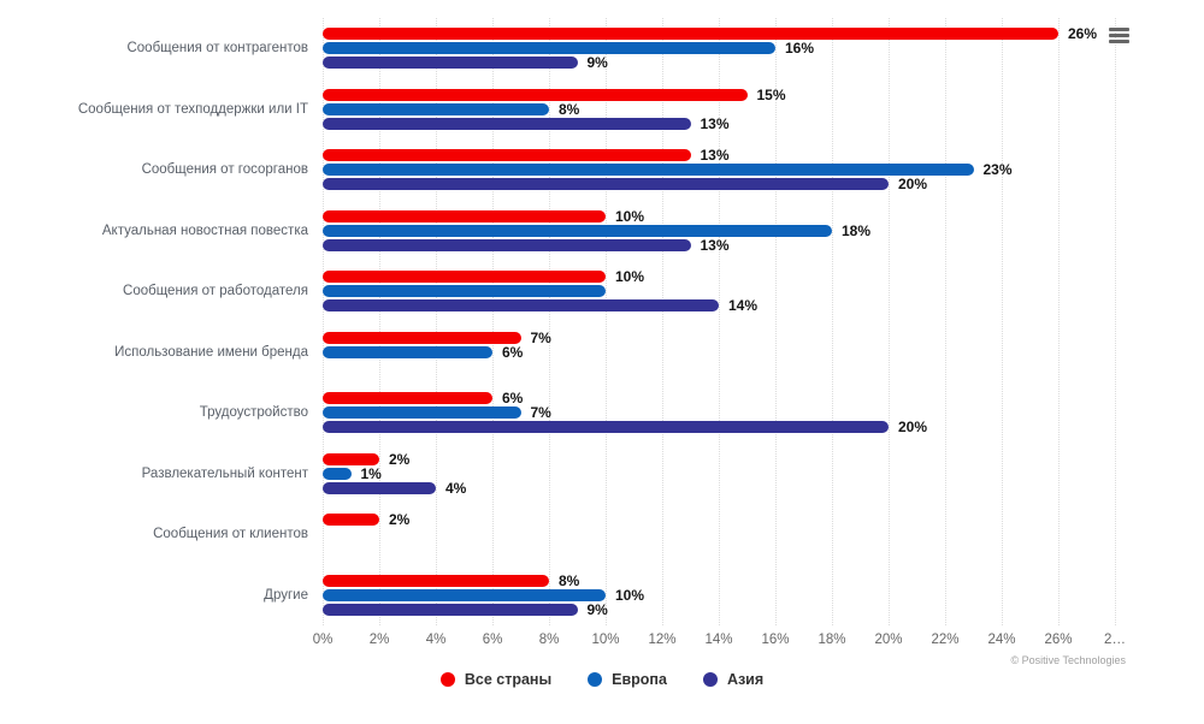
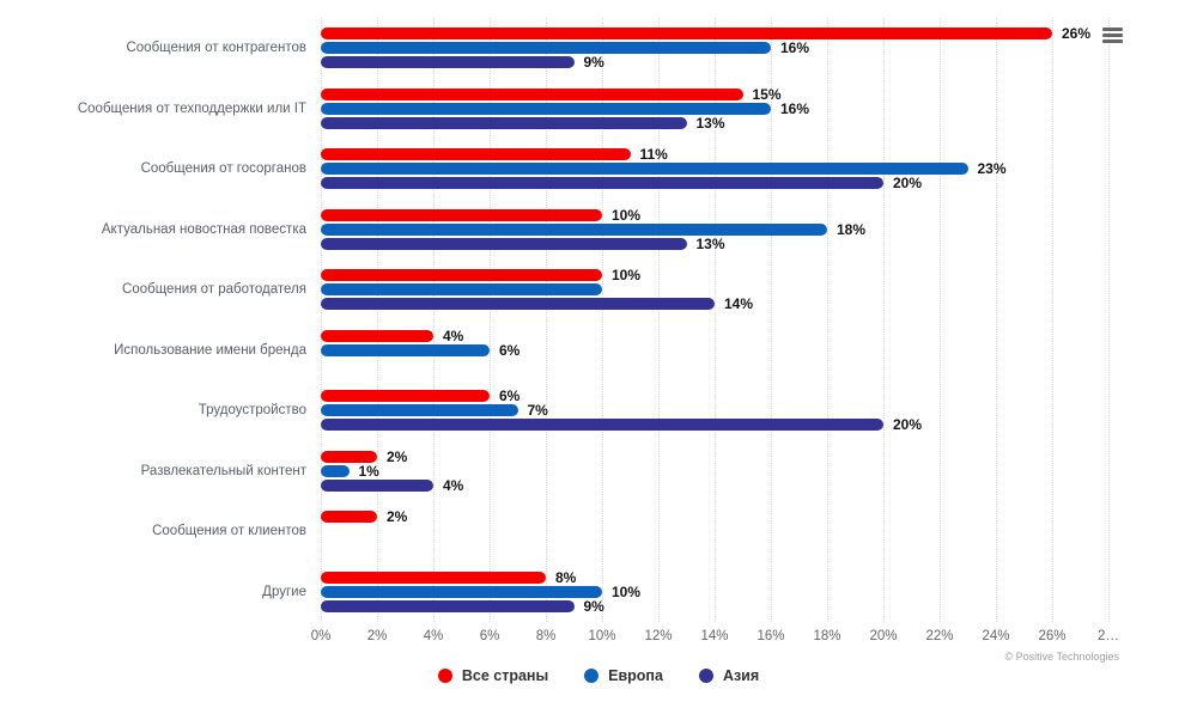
Европа/Сообщения от техподдержки или IT: 8% -> 16%
Все страны/Сообщения от госорганов: 13% -> 11%
Все страны/Использование имени бренда: 7% -> 4%
